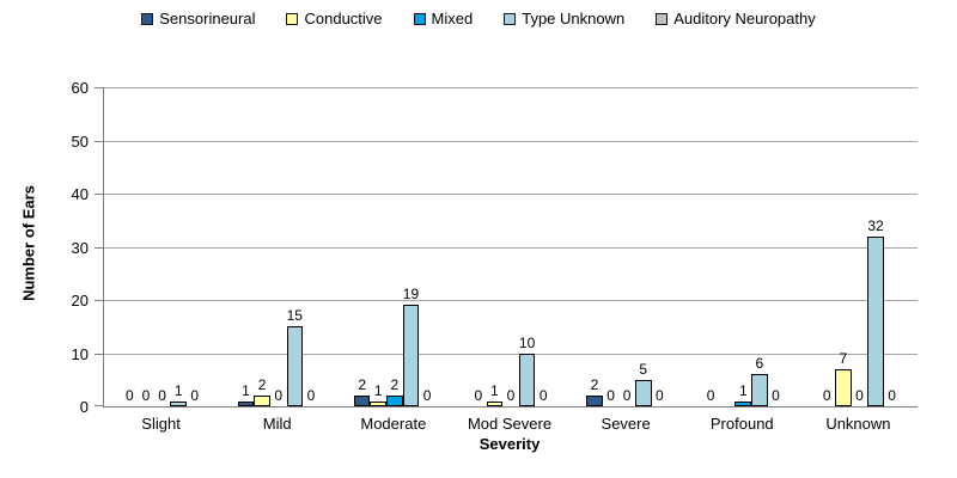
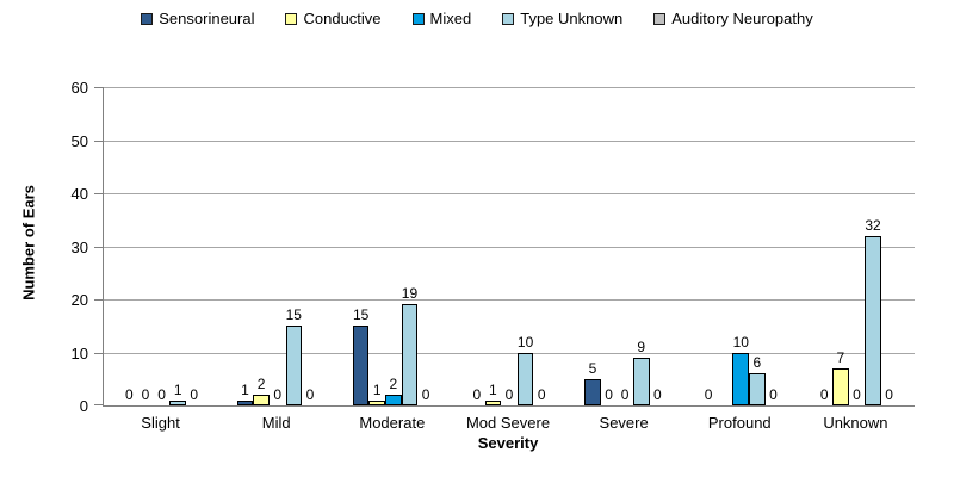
Sensorineural/Moderate: 2 -> 15
Sensorineural/Severe: 2 -> 5
Type Unknown/Severe: 5 -> 9
Mixed/Profound: 1 -> 10
